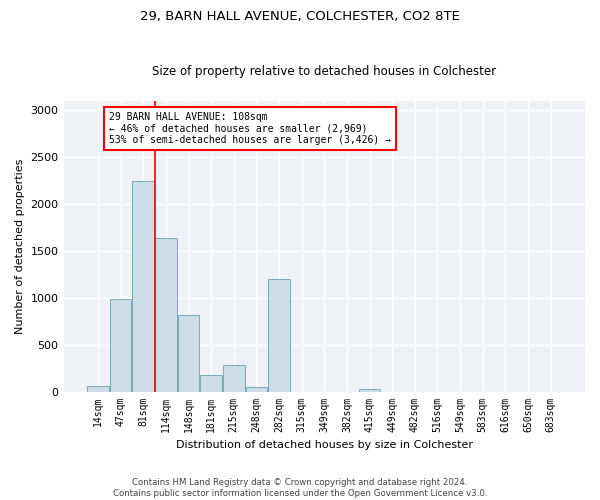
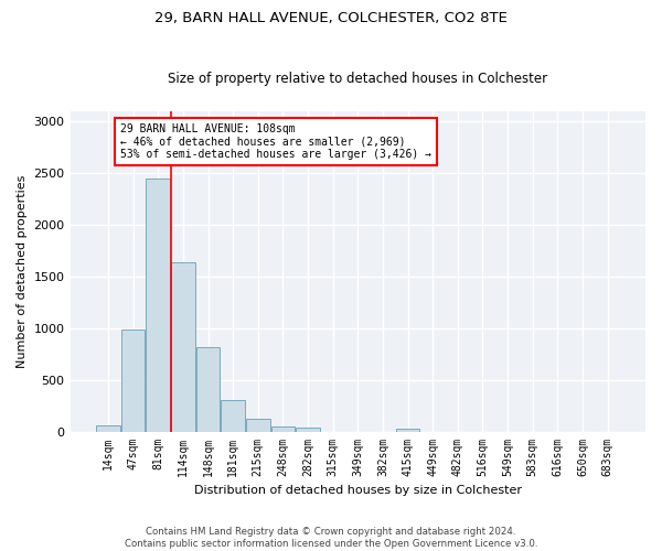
81sqm: 2240 -> 2450
181sqm: 180 -> 300
215sqm: 280 -> 120
282sqm: 1200 -> 40
